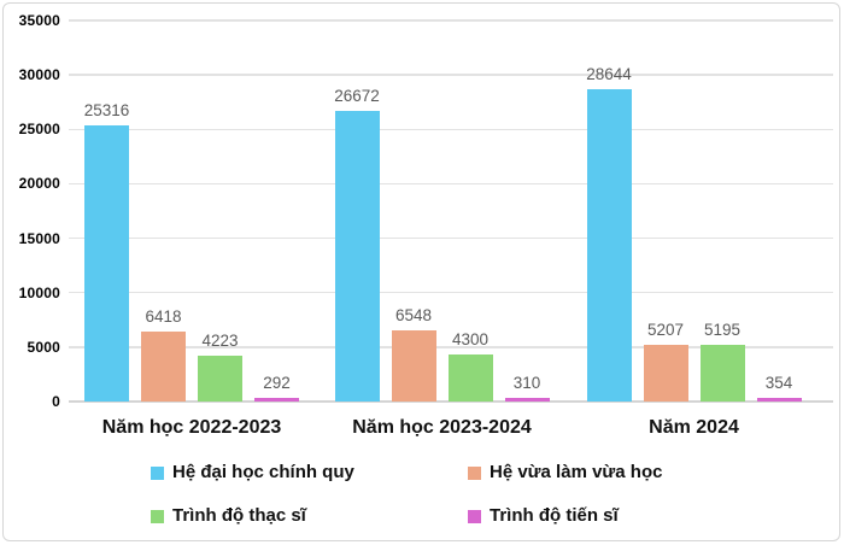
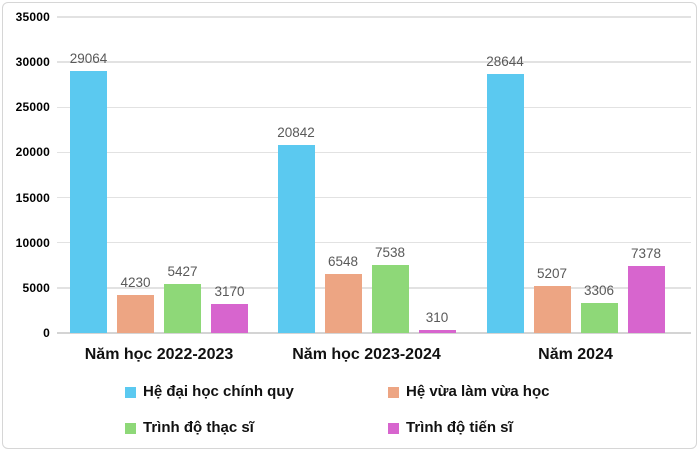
Hệ đại học chính quy/Năm học 2022-2023: 25316 -> 29064
Hệ vừa làm vừa học/Năm học 2022-2023: 6418 -> 4230
Trình độ thạc sĩ/Năm học 2022-2023: 4223 -> 5427
Trình độ tiến sĩ/Năm học 2022-2023: 292 -> 3170
Hệ đại học chính quy/Năm học 2023-2024: 26672 -> 20842
Trình độ thạc sĩ/Năm học 2023-2024: 4300 -> 7538
Trình độ thạc sĩ/Năm 2024: 5195 -> 3306
Trình độ tiến sĩ/Năm 2024: 354 -> 7378
